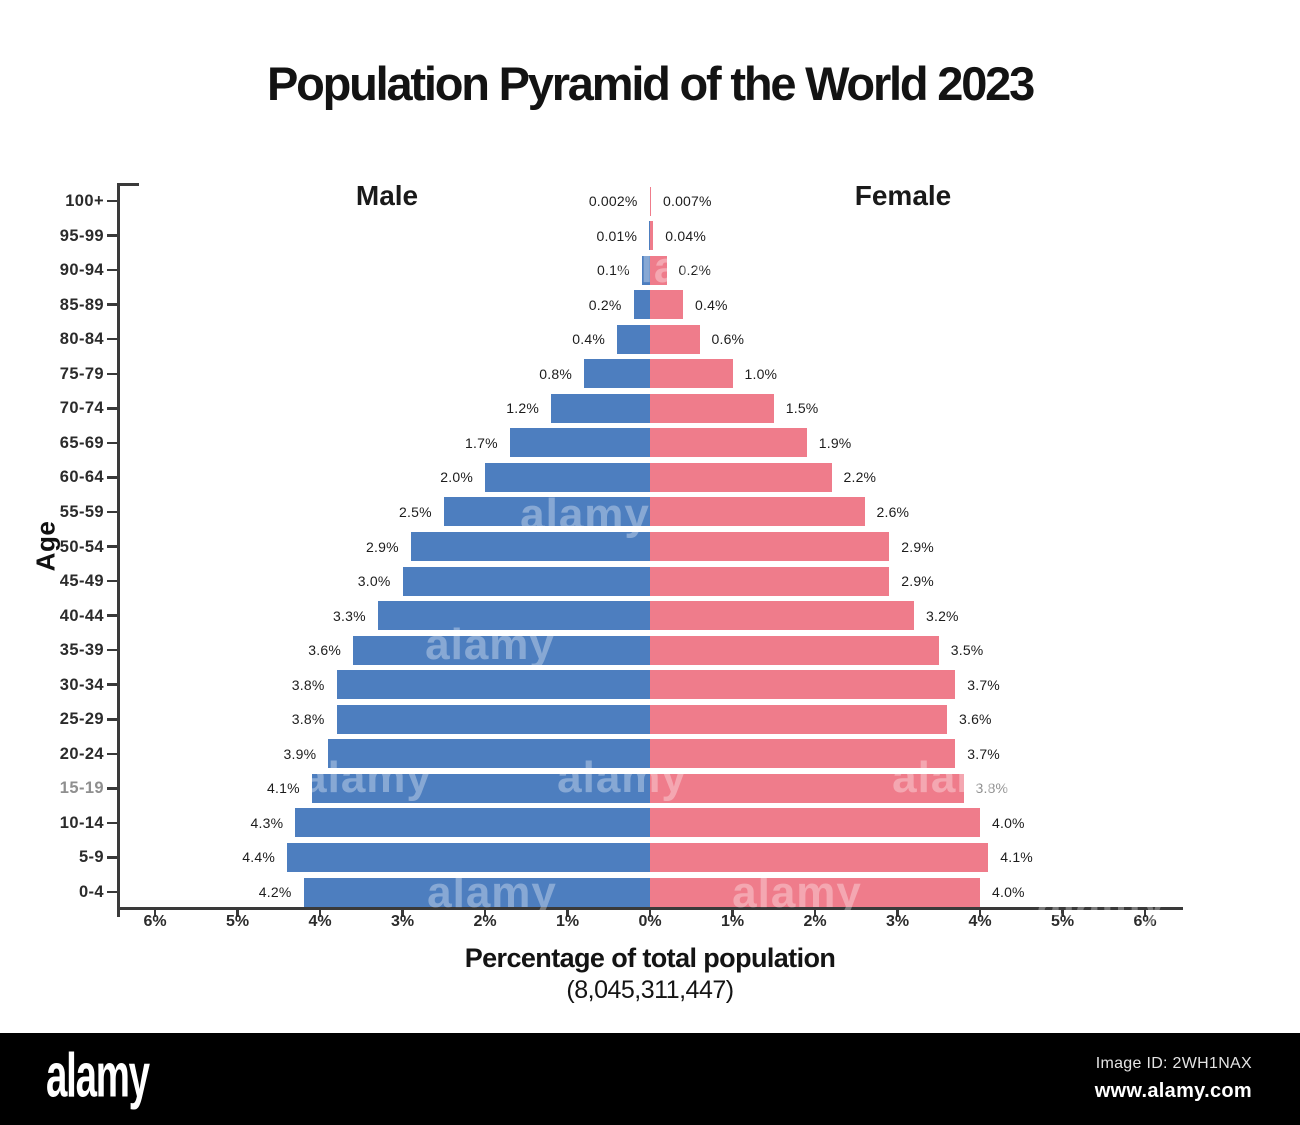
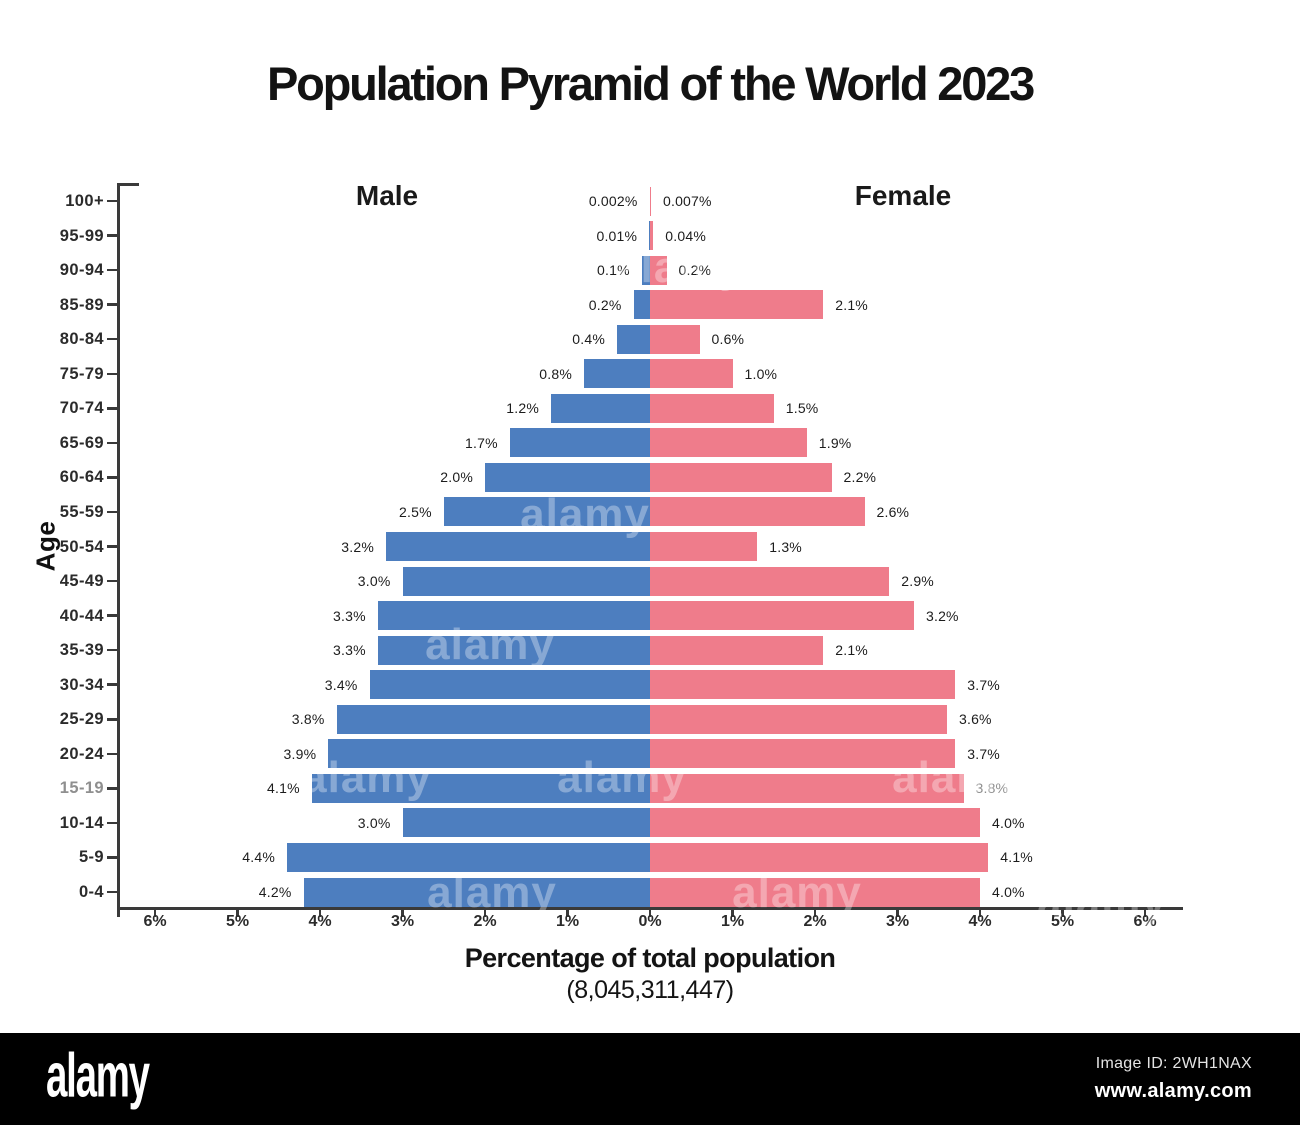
Female/85-89: 0.4% -> 2.1%
Male/50-54: 2.9% -> 3.2%
Female/50-54: 2.9% -> 1.3%
Male/35-39: 3.6% -> 3.3%
Female/35-39: 3.5% -> 2.1%
Male/30-34: 3.8% -> 3.4%
Male/10-14: 4.3% -> 3.0%
